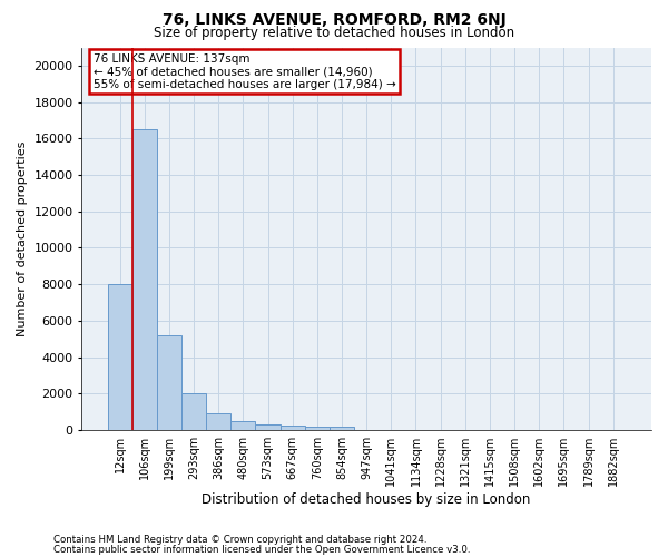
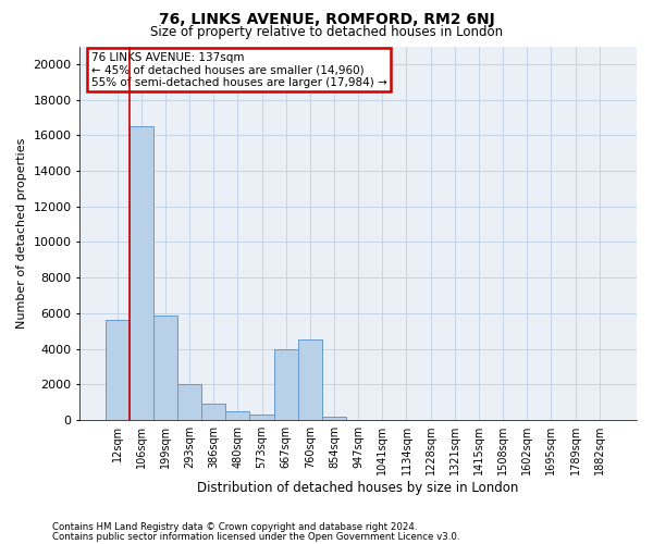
12sqm: 8000 -> 5600
199sqm: 5200 -> 5900
667sqm: 200 -> 4000
760sqm: 200 -> 4500
